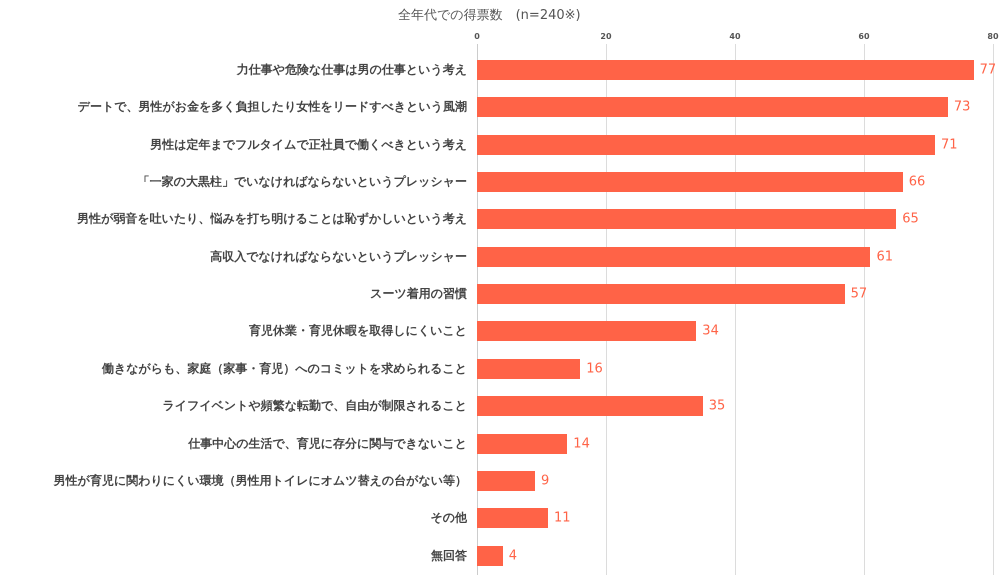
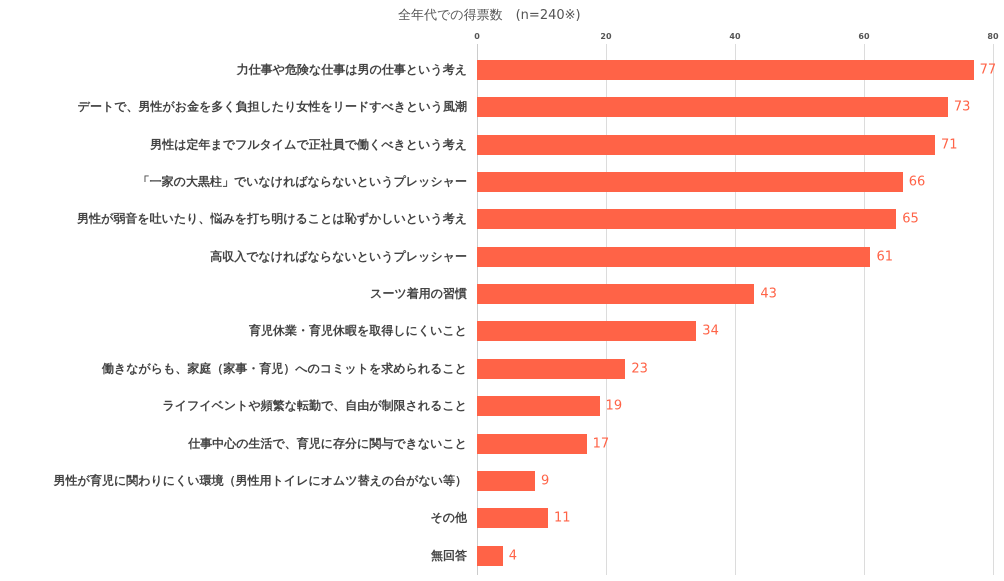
スーツ着用の習慣: 57 -> 43
働きながらも、家庭（家事・育児）へのコミットを求められること: 16 -> 23
ライフイベントや頻繁な転勤で、自由が制限されること: 35 -> 19
仕事中心の生活で、育児に存分に関与できないこと: 14 -> 17
